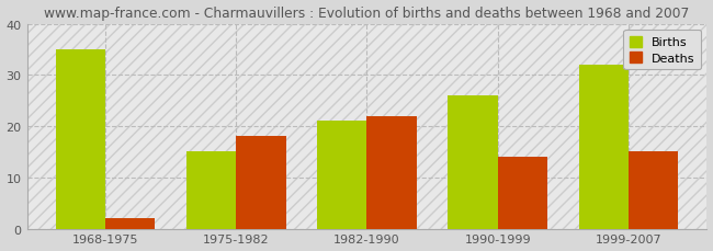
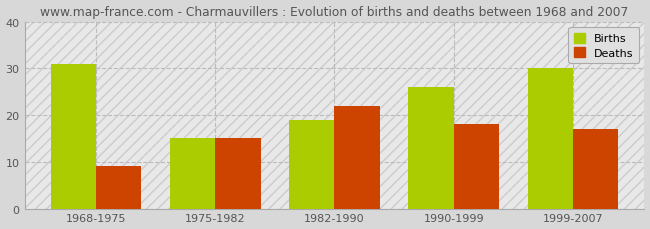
Births/1968-1975: 35 -> 31
Deaths/1968-1975: 2 -> 9
Deaths/1975-1982: 18 -> 15
Births/1982-1990: 21 -> 19
Deaths/1990-1999: 14 -> 18
Births/1999-2007: 32 -> 30
Deaths/1999-2007: 15 -> 17
